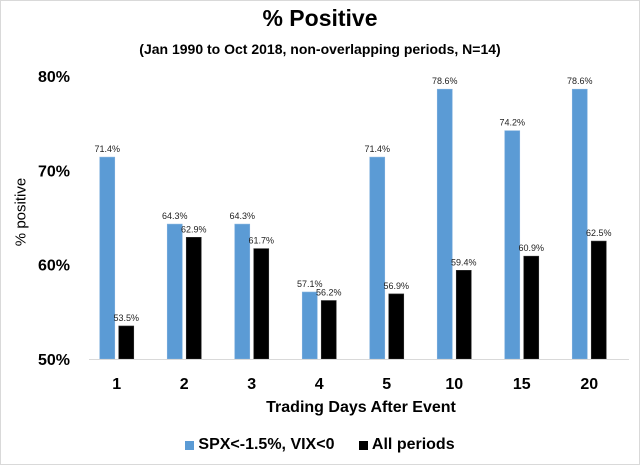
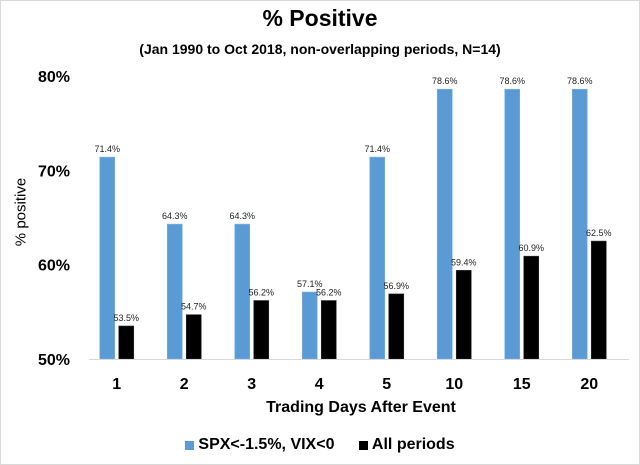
All periods/2: 62.9% -> 54.7%
All periods/3: 61.7% -> 56.2%
SPX<-1.5%, VIX<0/15: 74.2% -> 78.6%
